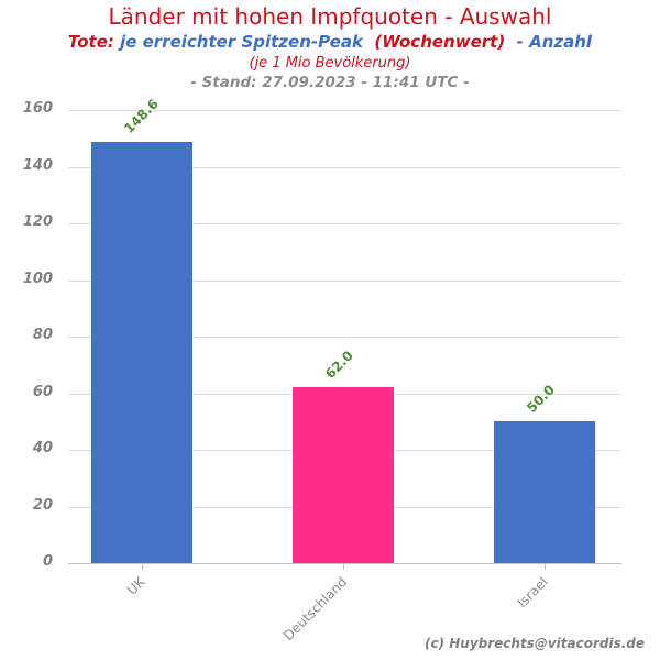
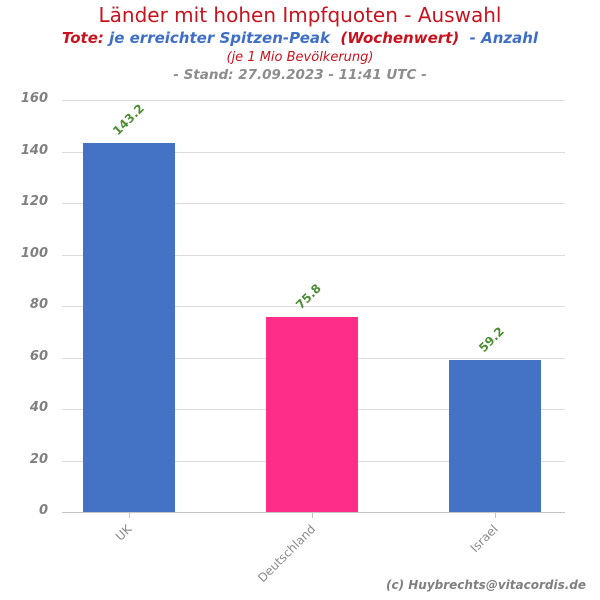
UK: 148.6 -> 143.2
Deutschland: 62.0 -> 75.8
Israel: 50.0 -> 59.2
